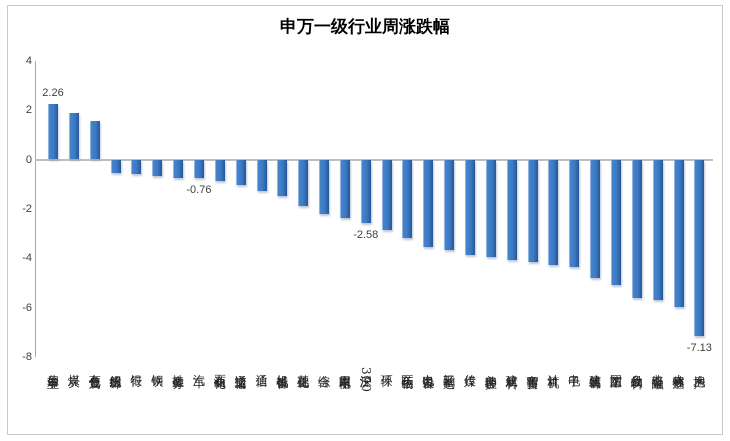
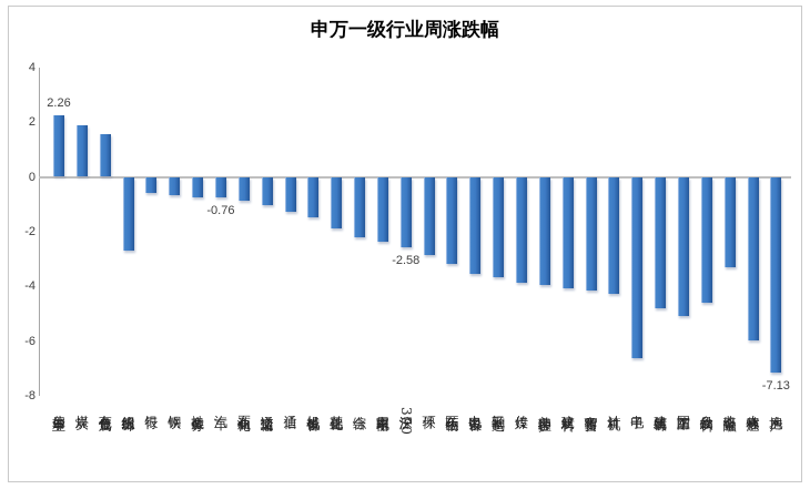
纺织服饰: -0.5 -> -2.7
电子: -4.4 -> -6.6
食品饮料: -5.6 -> -4.6
非银金融: -5.7 -> -3.3
